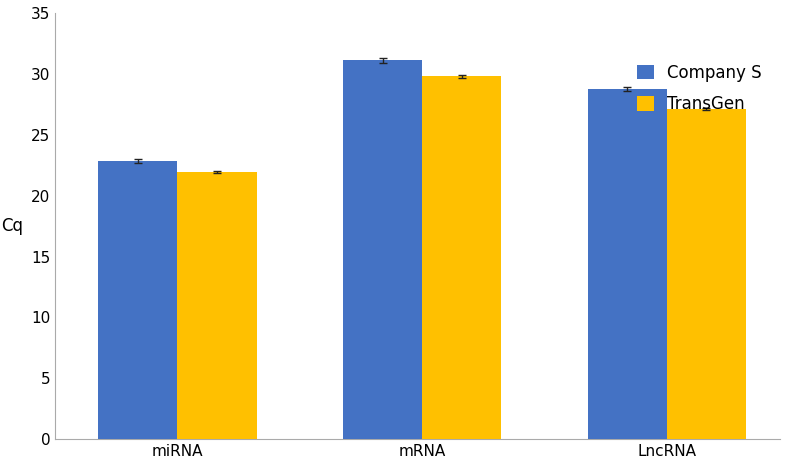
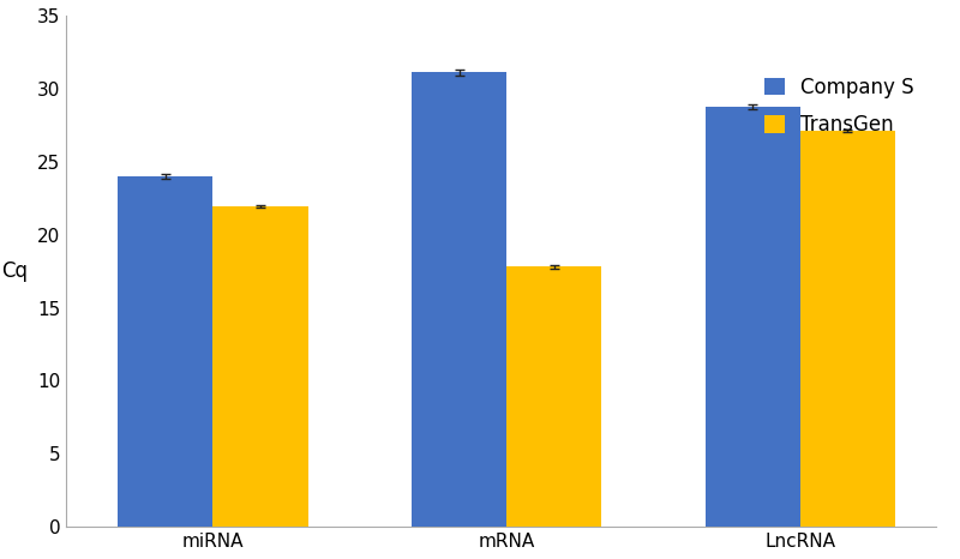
Company S/miRNA: 22.9 -> 24.0
TransGen/mRNA: 29.8 -> 17.8
